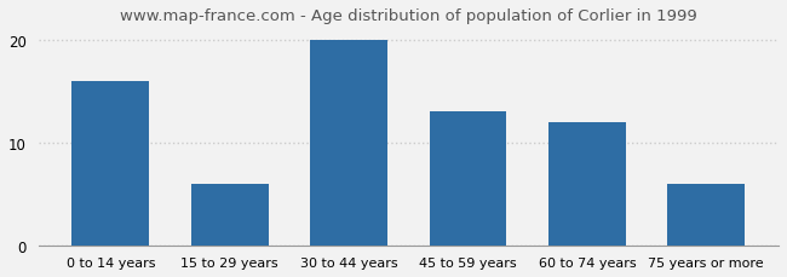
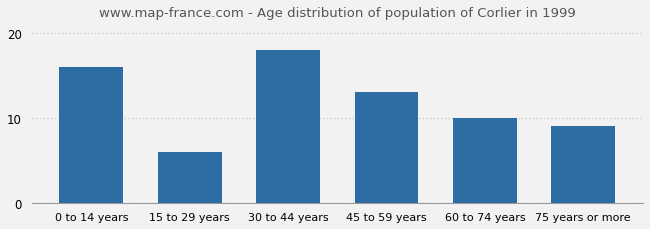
30 to 44 years: 20 -> 18
60 to 74 years: 12 -> 10
75 years or more: 6 -> 9
